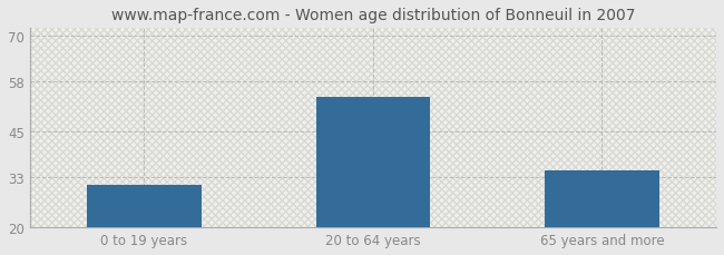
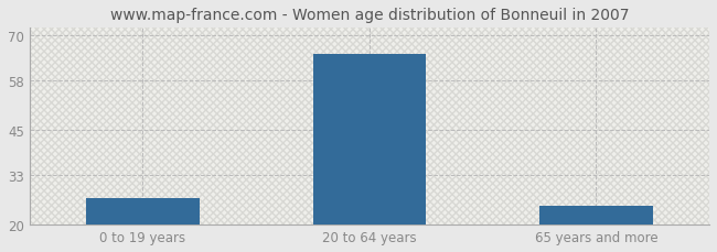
0 to 19 years: 31 -> 27
20 to 64 years: 54 -> 65
65 years and more: 35 -> 25
